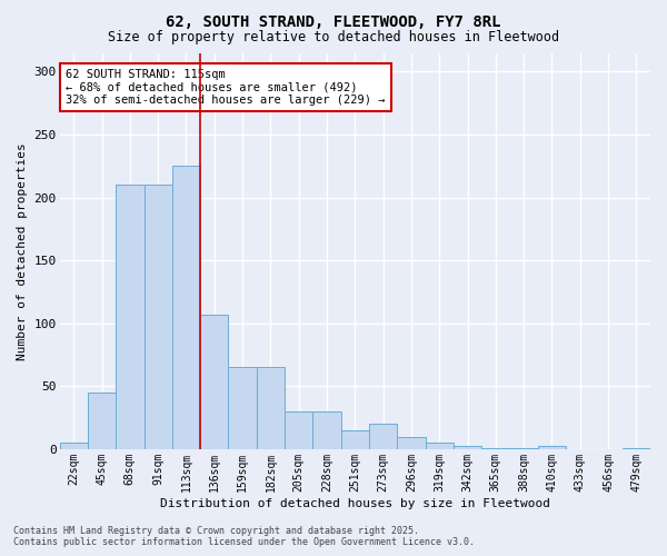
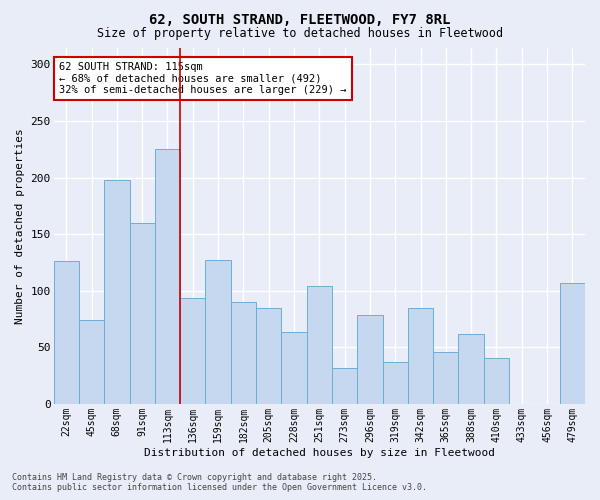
22sqm: 5 -> 126
45sqm: 45 -> 74
68sqm: 210 -> 198
91sqm: 210 -> 160
136sqm: 107 -> 94
159sqm: 65 -> 127
182sqm: 65 -> 90
205sqm: 30 -> 85
228sqm: 30 -> 64
251sqm: 15 -> 104
273sqm: 20 -> 32
296sqm: 10 -> 79
319sqm: 5 -> 37
342sqm: 3 -> 85
365sqm: 1 -> 46
388sqm: 1 -> 62
410sqm: 3 -> 41
479sqm: 1 -> 107
